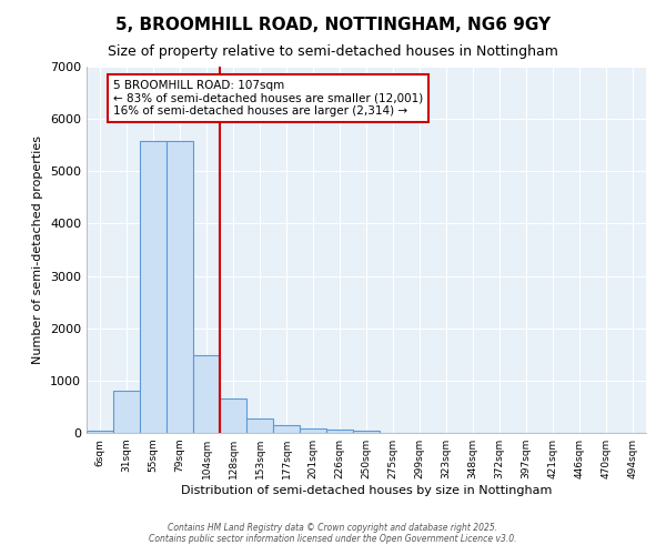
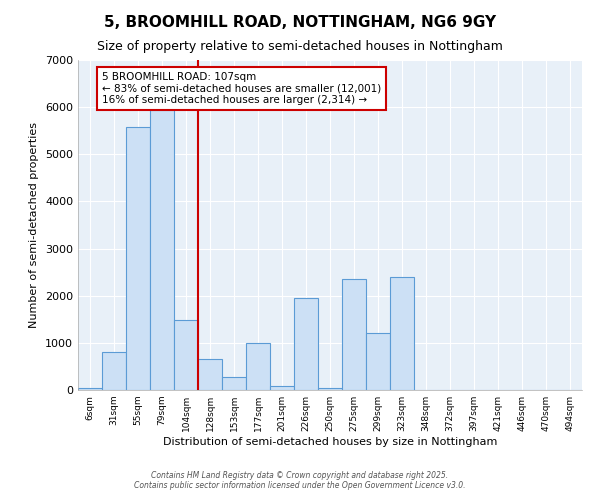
79sqm: 5580 -> 5950
177sqm: 140 -> 1000
226sqm: 60 -> 1950
275sqm: 10 -> 2350
299sqm: 0 -> 1200
323sqm: 0 -> 2400
